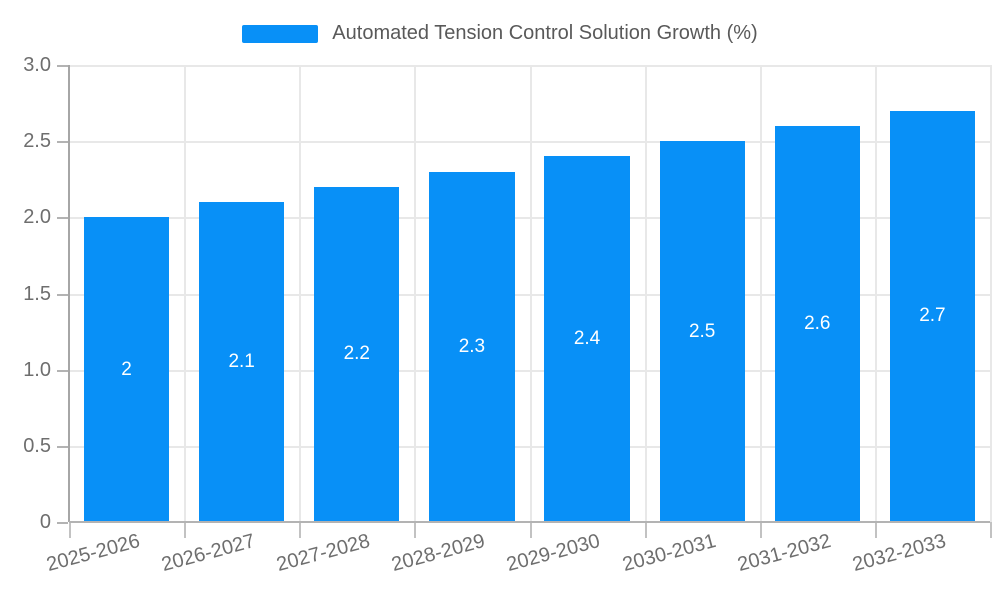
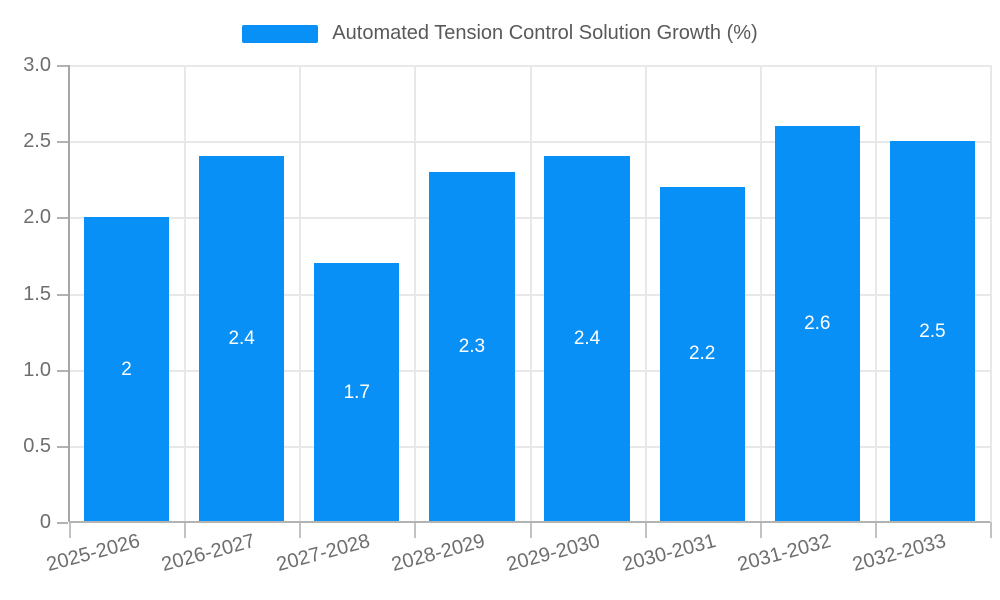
2026-2027: 2.1 -> 2.4
2027-2028: 2.2 -> 1.7
2030-2031: 2.5 -> 2.2
2032-2033: 2.7 -> 2.5
